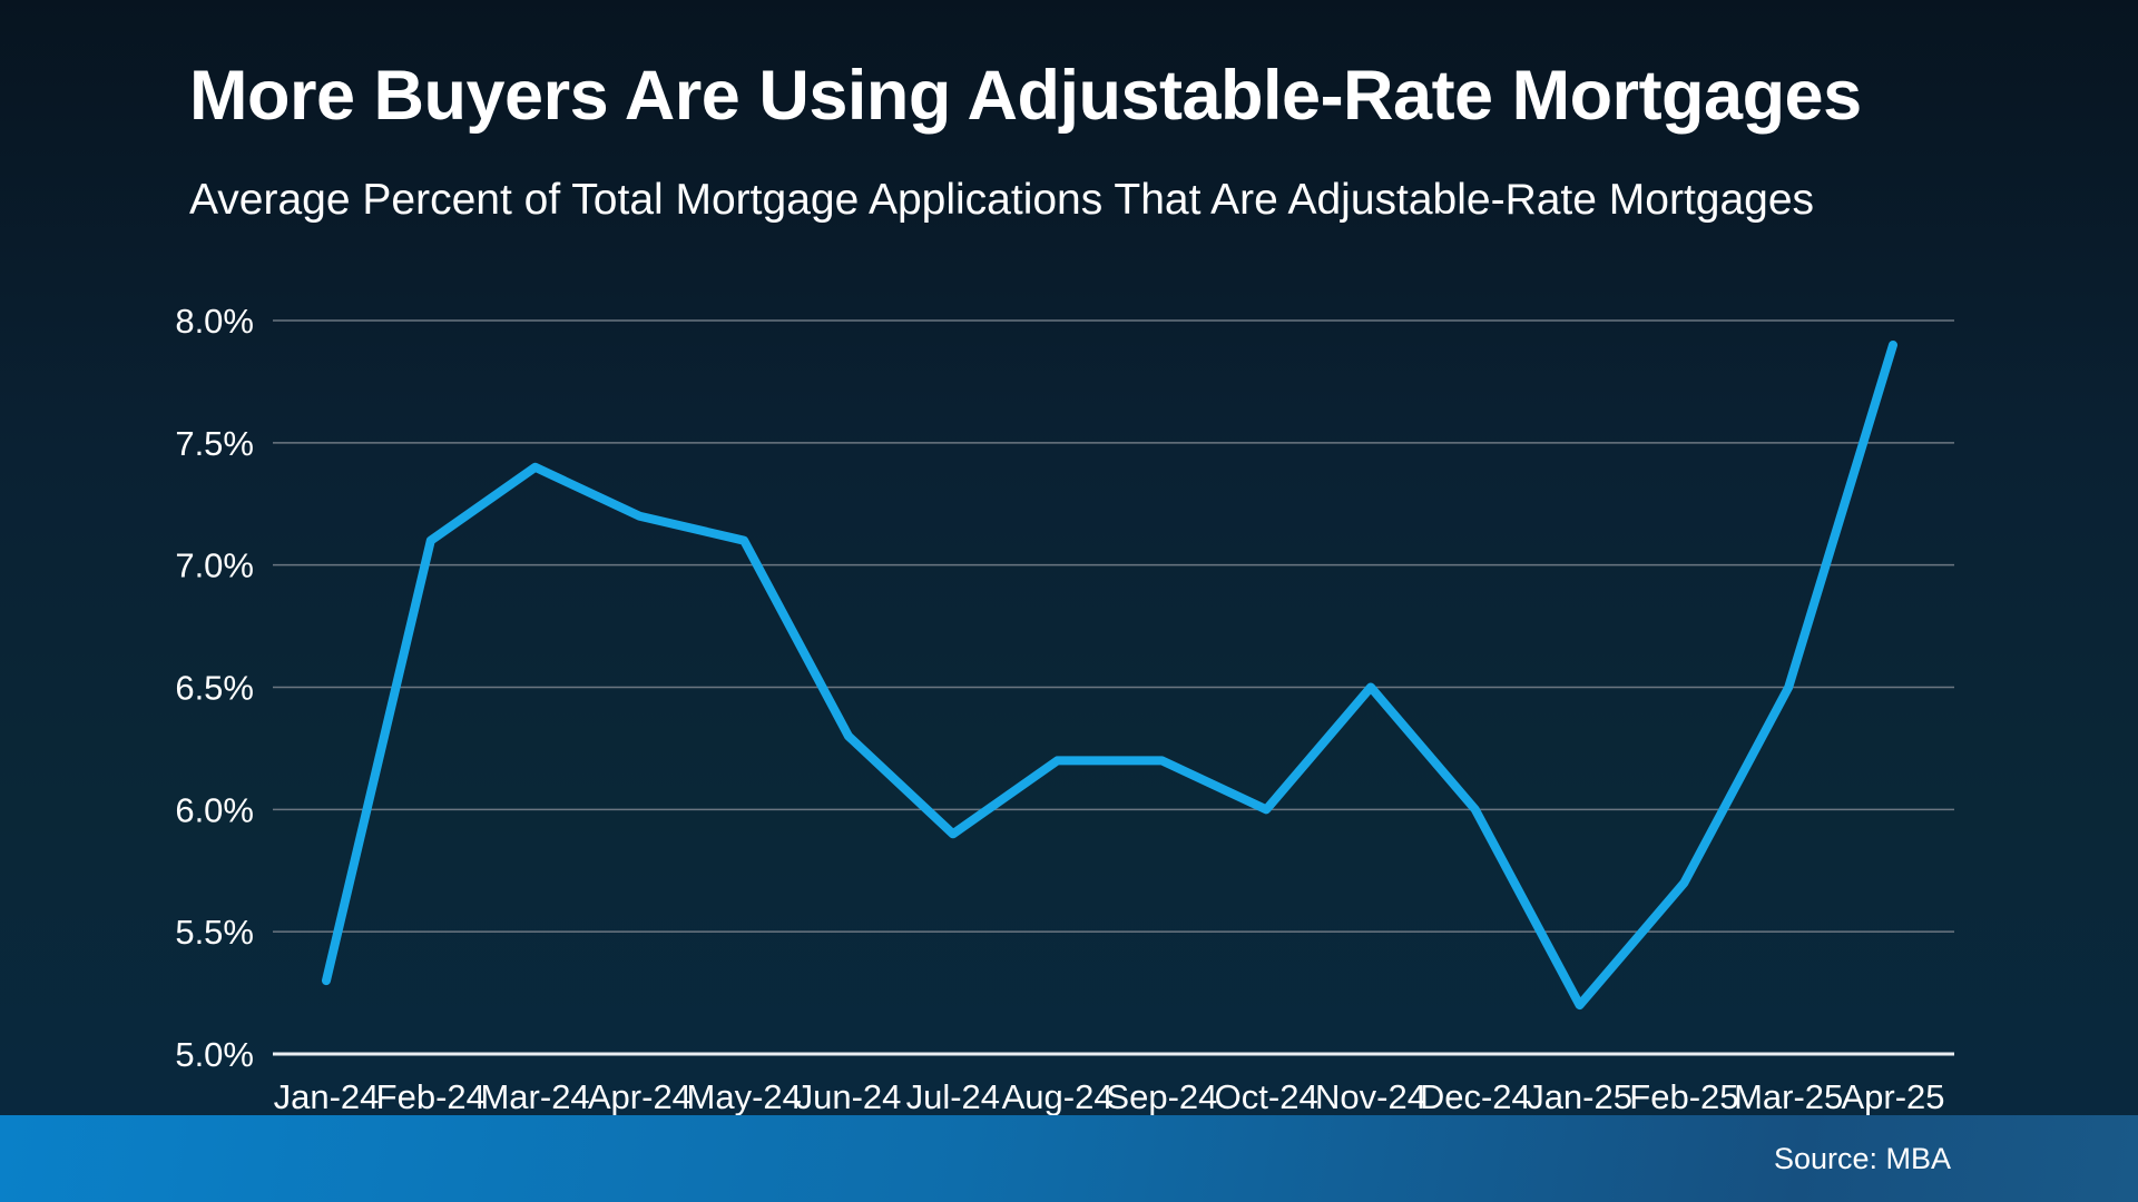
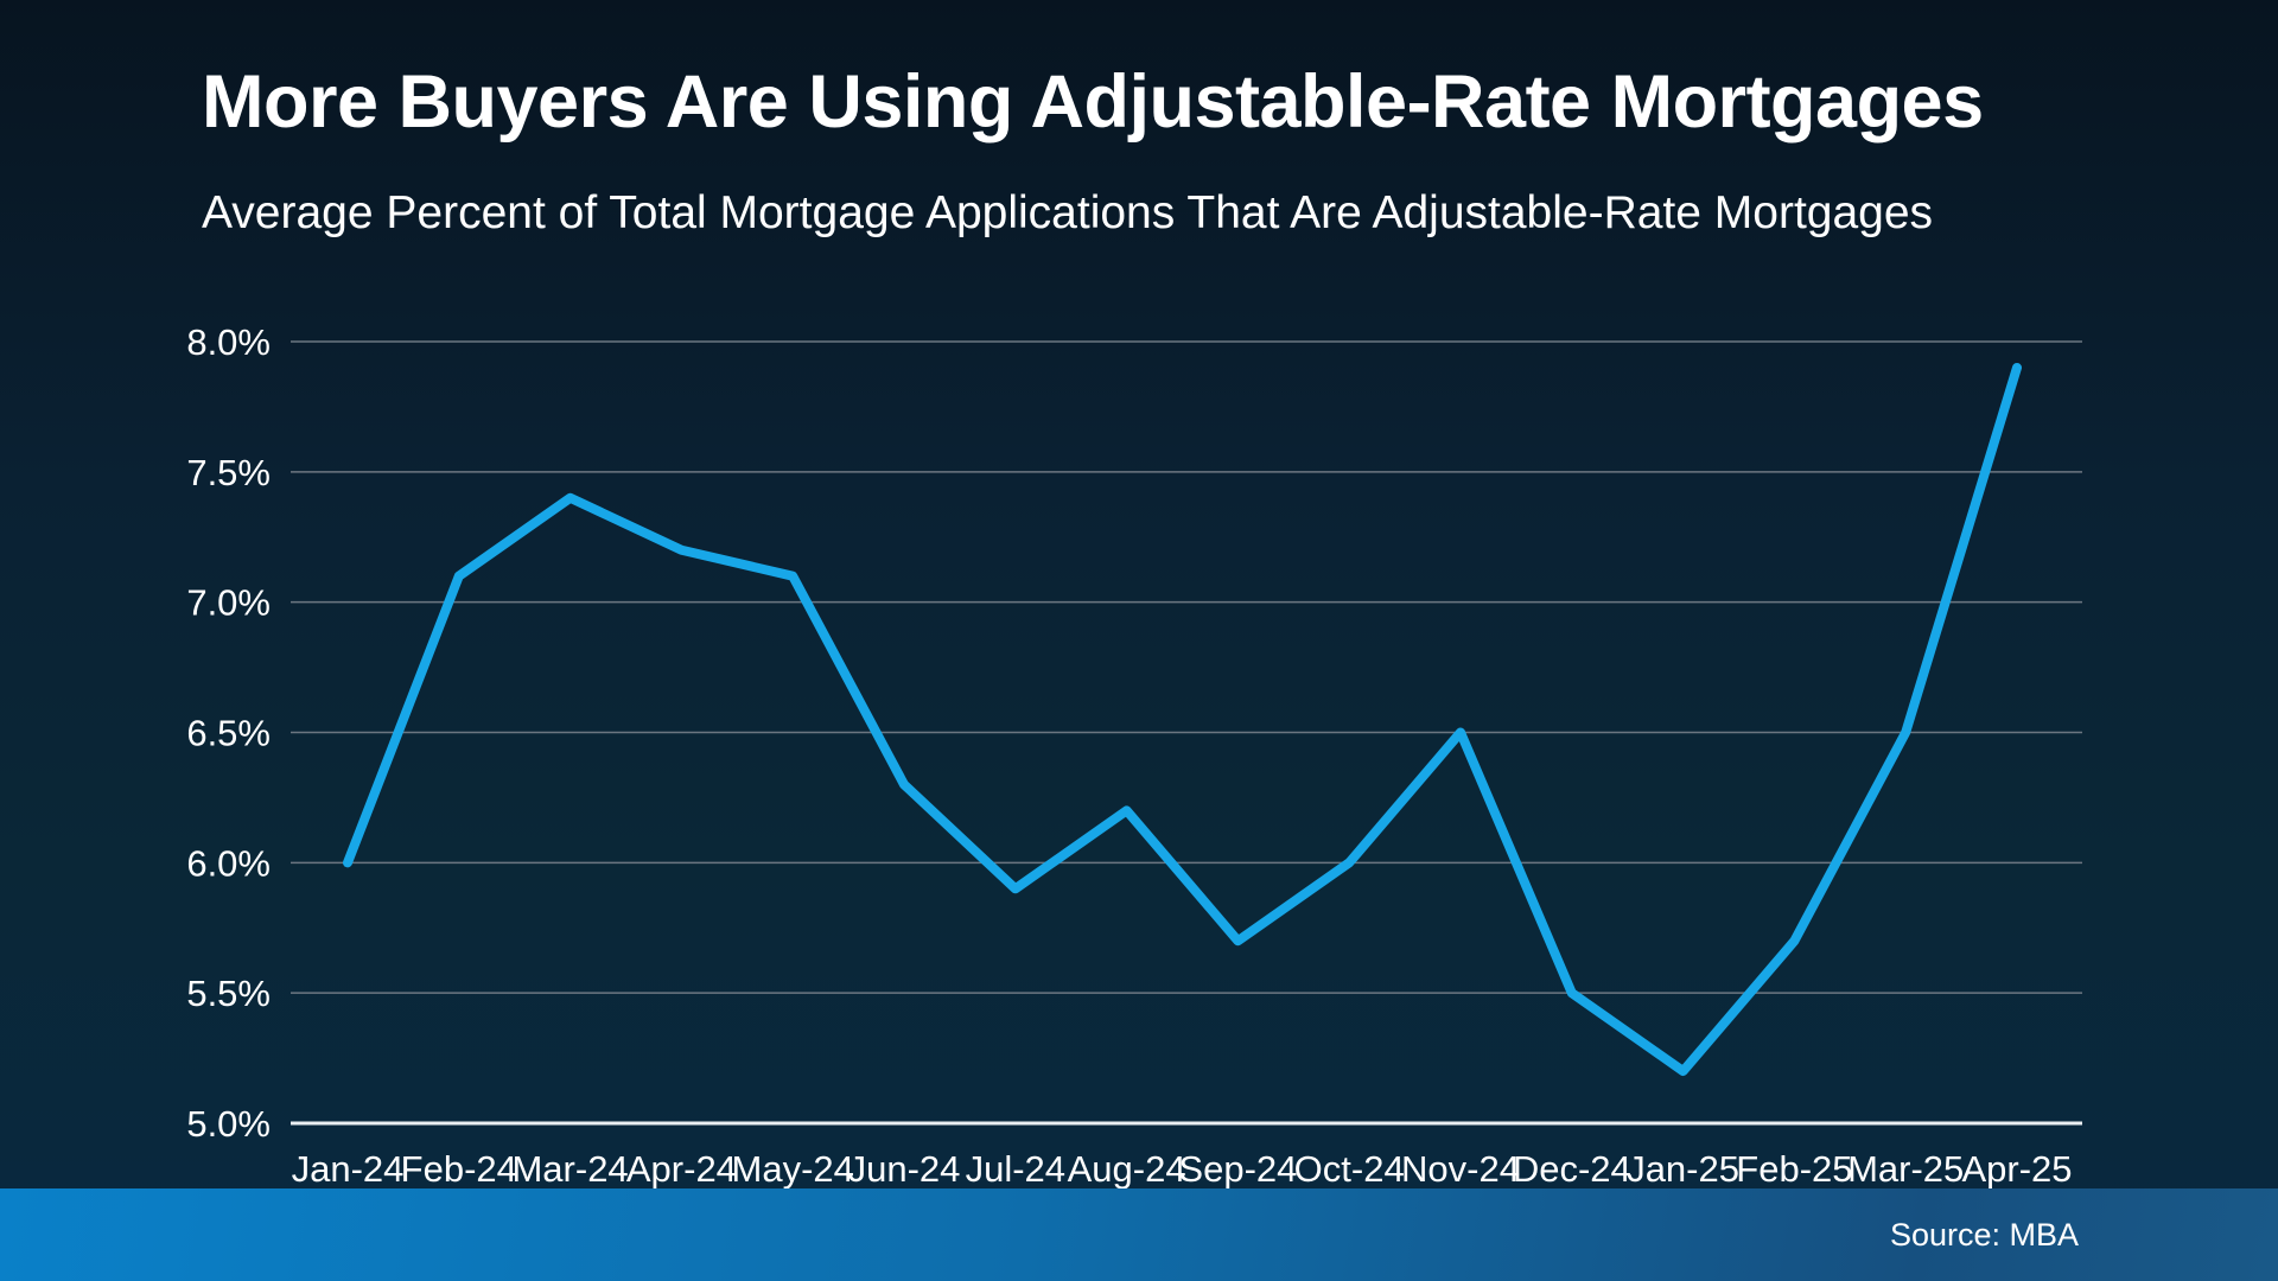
Jan-24: 5.3% -> 6.0%
Sep-24: 6.2% -> 5.7%
Dec-24: 6.0% -> 5.5%
